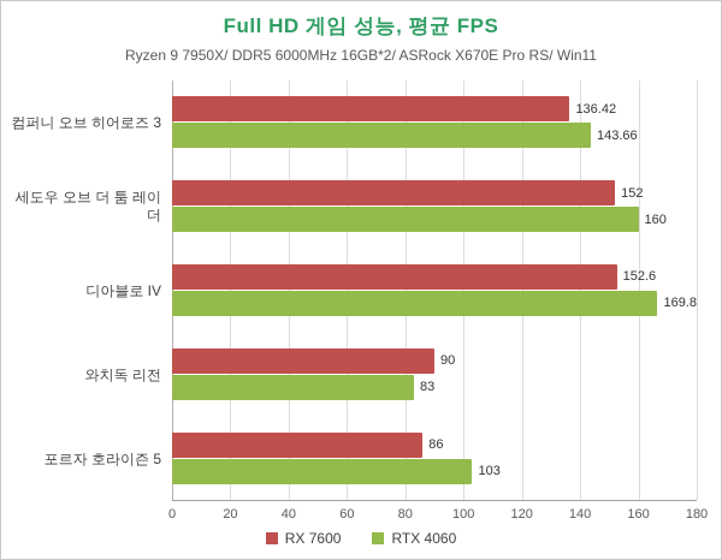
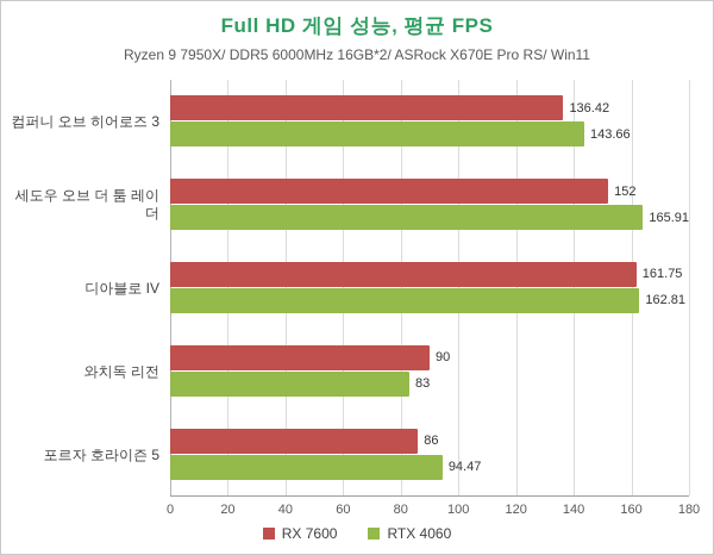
RTX 4060/세도우 오브 더 툼 레이더: 160 -> 165.91
RX 7600/디아블로 IV: 152.6 -> 161.75
RTX 4060/디아블로 IV: 169.8 -> 162.81
RTX 4060/포르자 호라이즌 5: 103 -> 94.47
